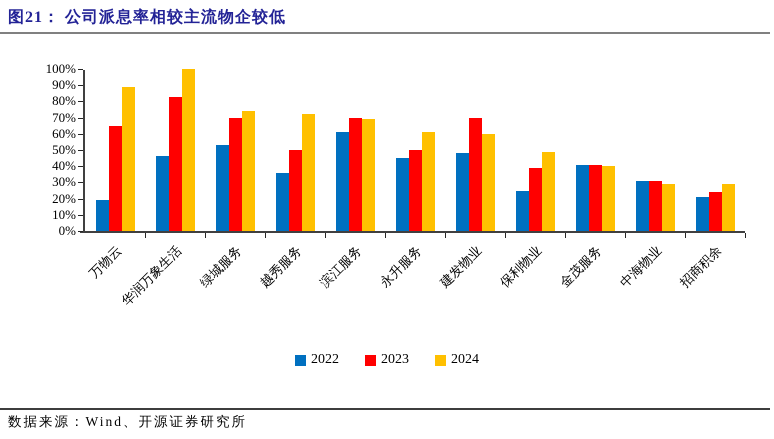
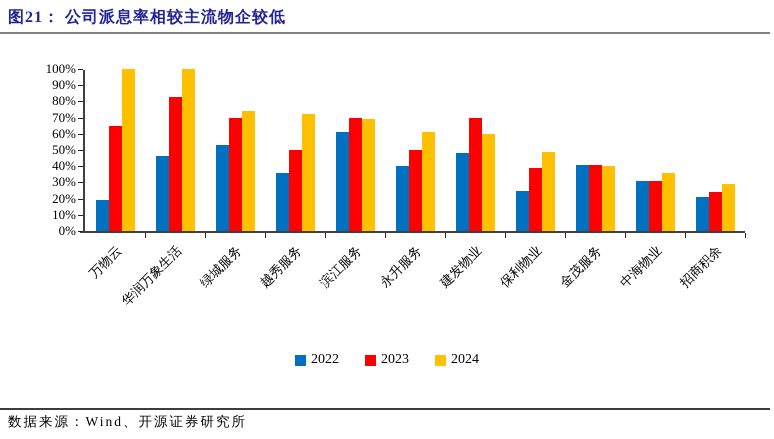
2024/万物云: 89% -> 100%
2022/永升服务: 45% -> 40%
2024/中海物业: 29% -> 36%
